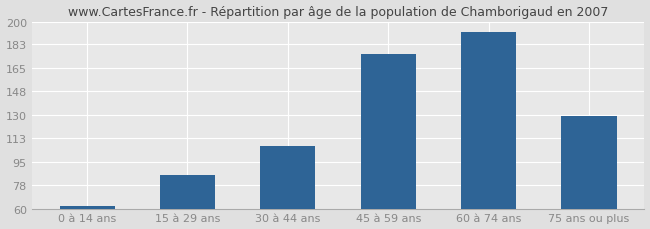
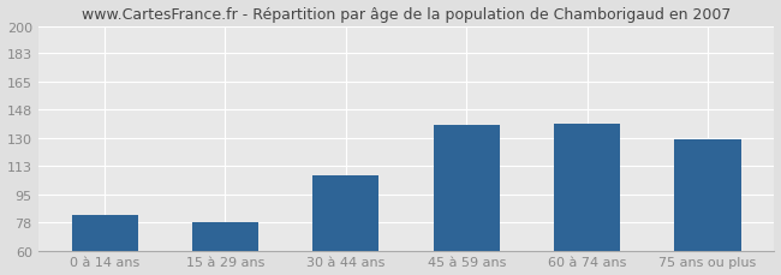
0 à 14 ans: 62 -> 82
15 à 29 ans: 85 -> 78
45 à 59 ans: 176 -> 138
60 à 74 ans: 192 -> 139
